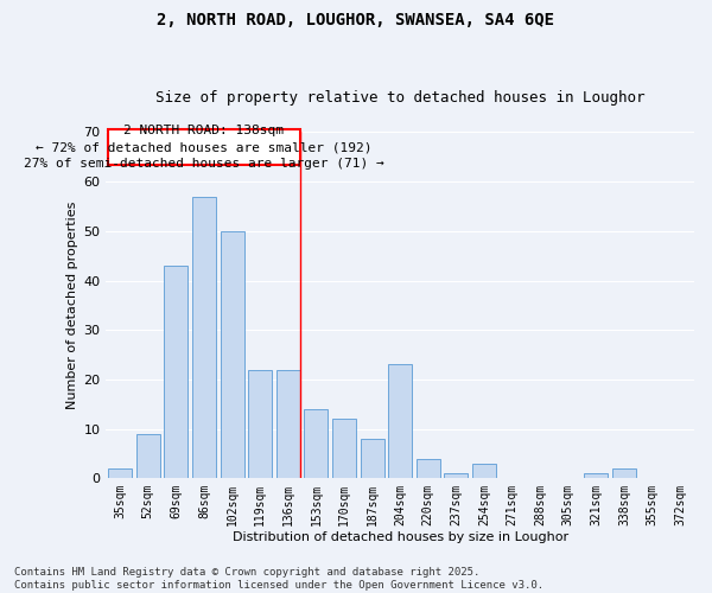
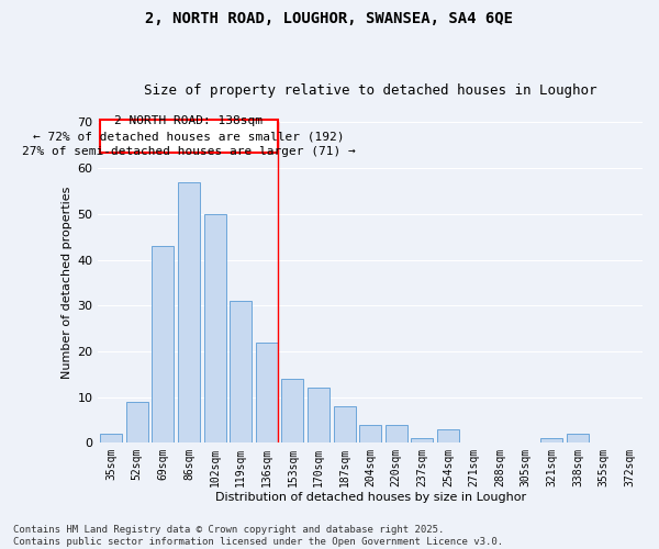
119sqm: 22 -> 31
204sqm: 23 -> 4
